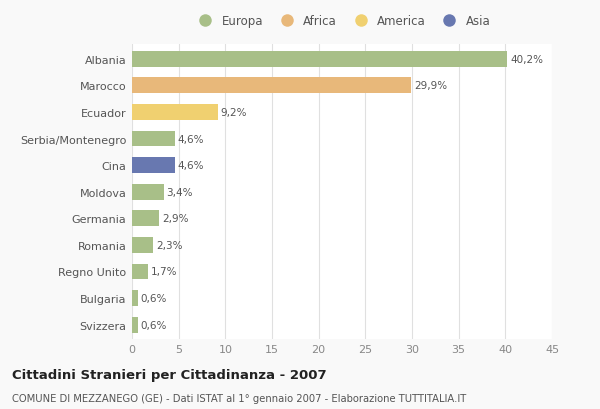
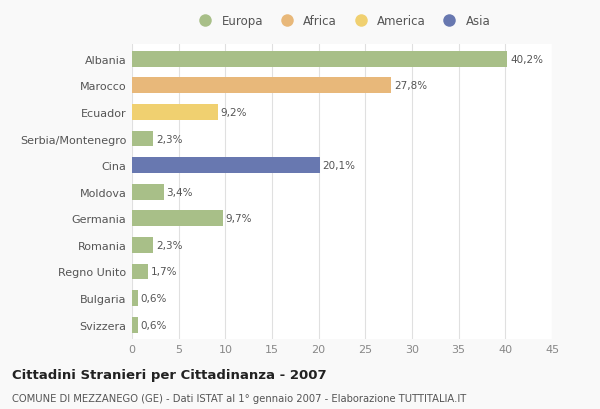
Marocco: 29,9% -> 27,8%
Serbia/Montenegro: 4,6% -> 2,3%
Cina: 4,6% -> 20,1%
Germania: 2,9% -> 9,7%
